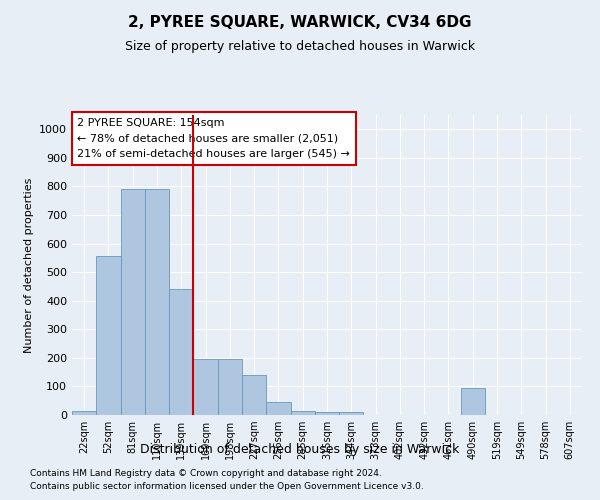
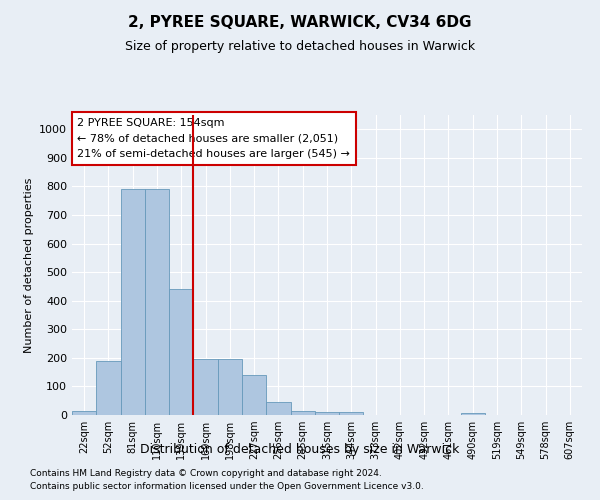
52sqm: 555 -> 190
490sqm: 95 -> 8
